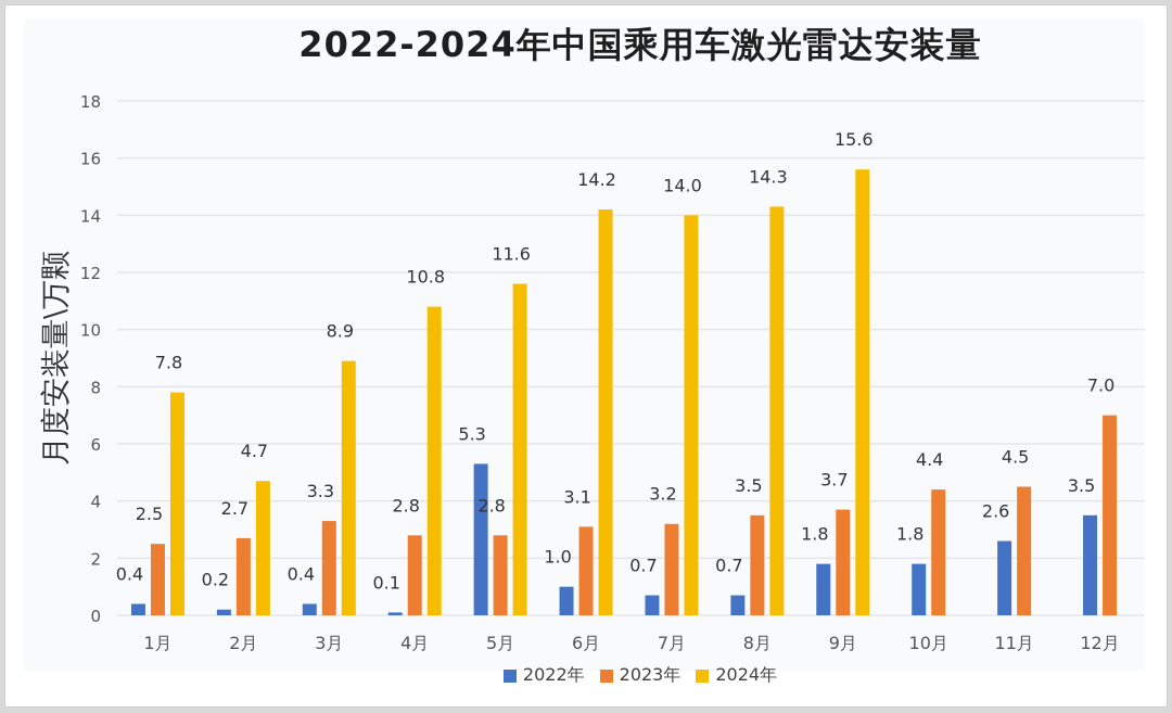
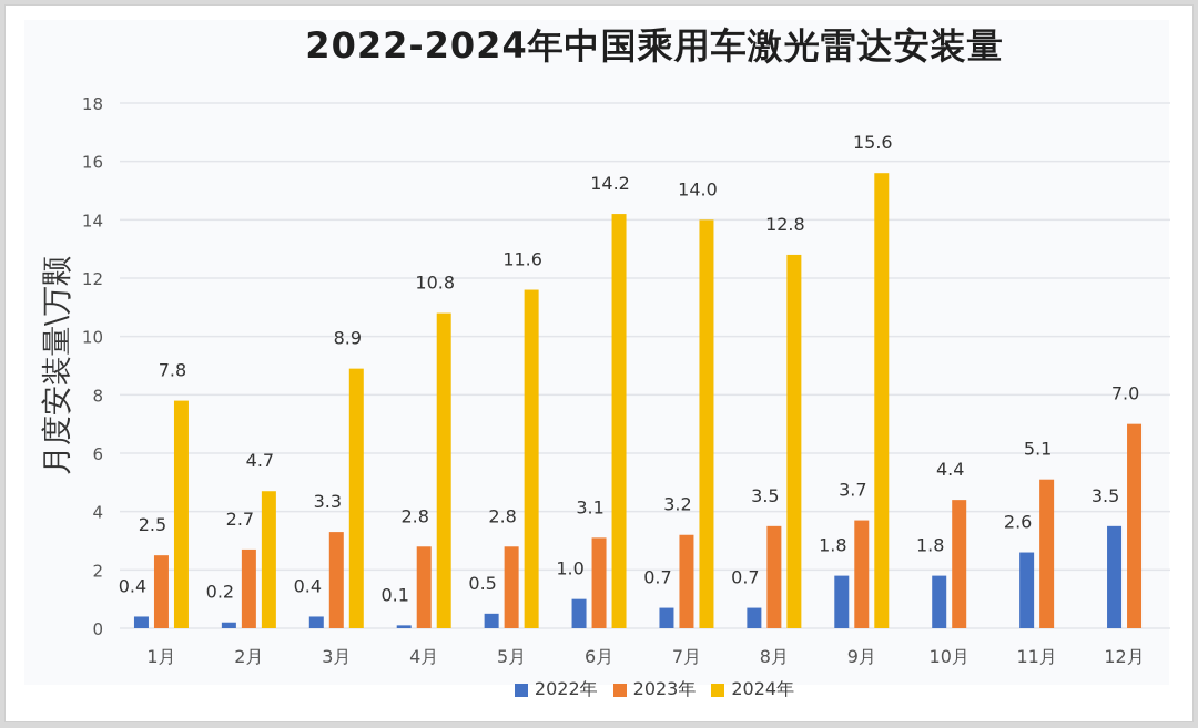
2022年/5月: 5.3 -> 0.5
2024年/8月: 14.3 -> 12.8
2023年/11月: 4.5 -> 5.1
